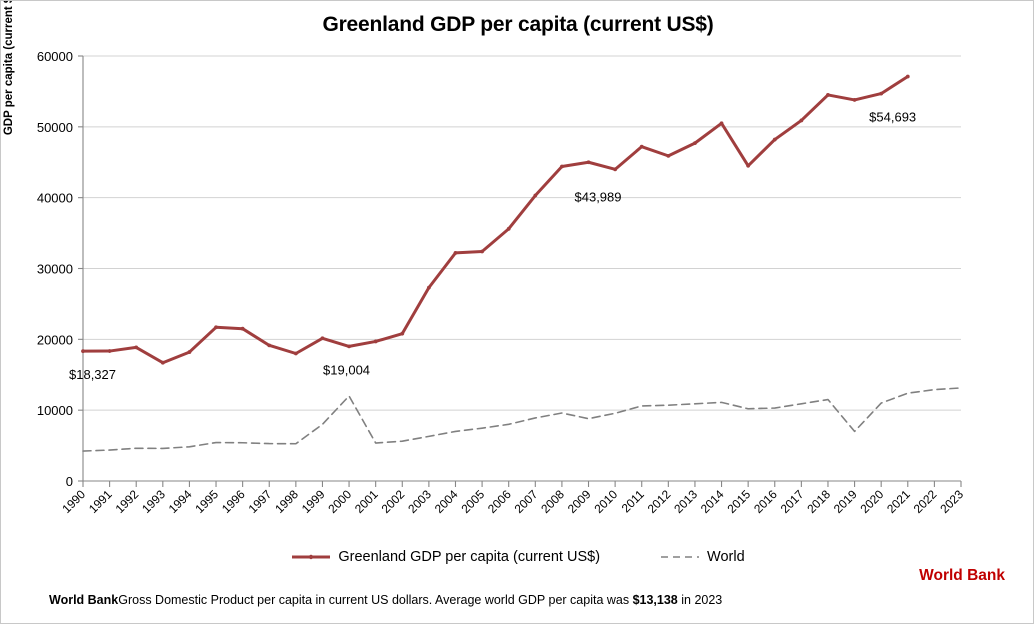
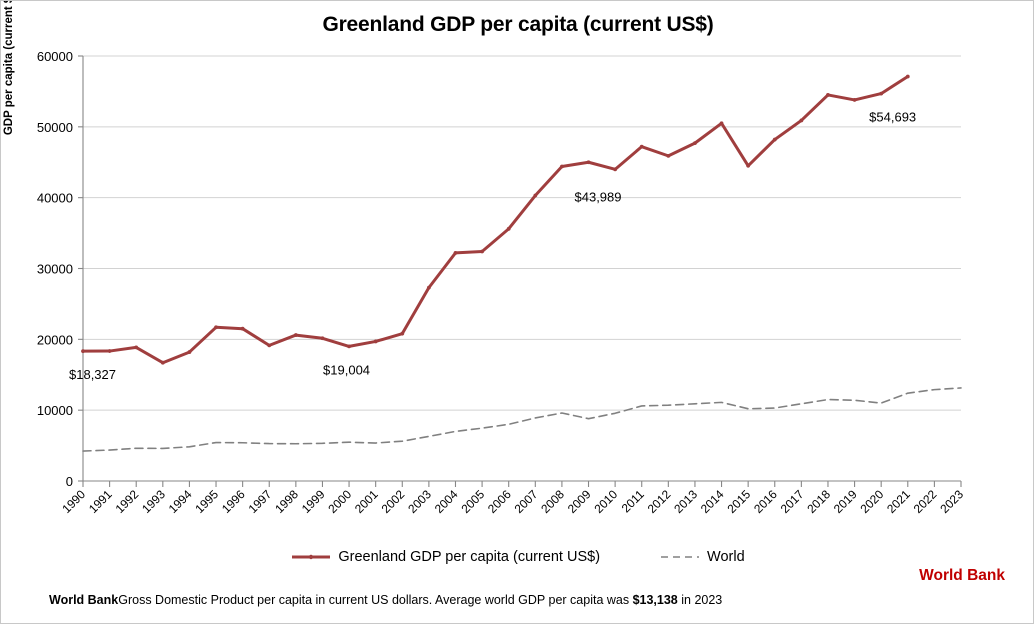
Greenland GDP per capita (current US$)/1998: 18000 -> 21000
World/1999: 8000 -> 5000
World/2000: 12000 -> 5000
World/2019: 7000 -> 11000
